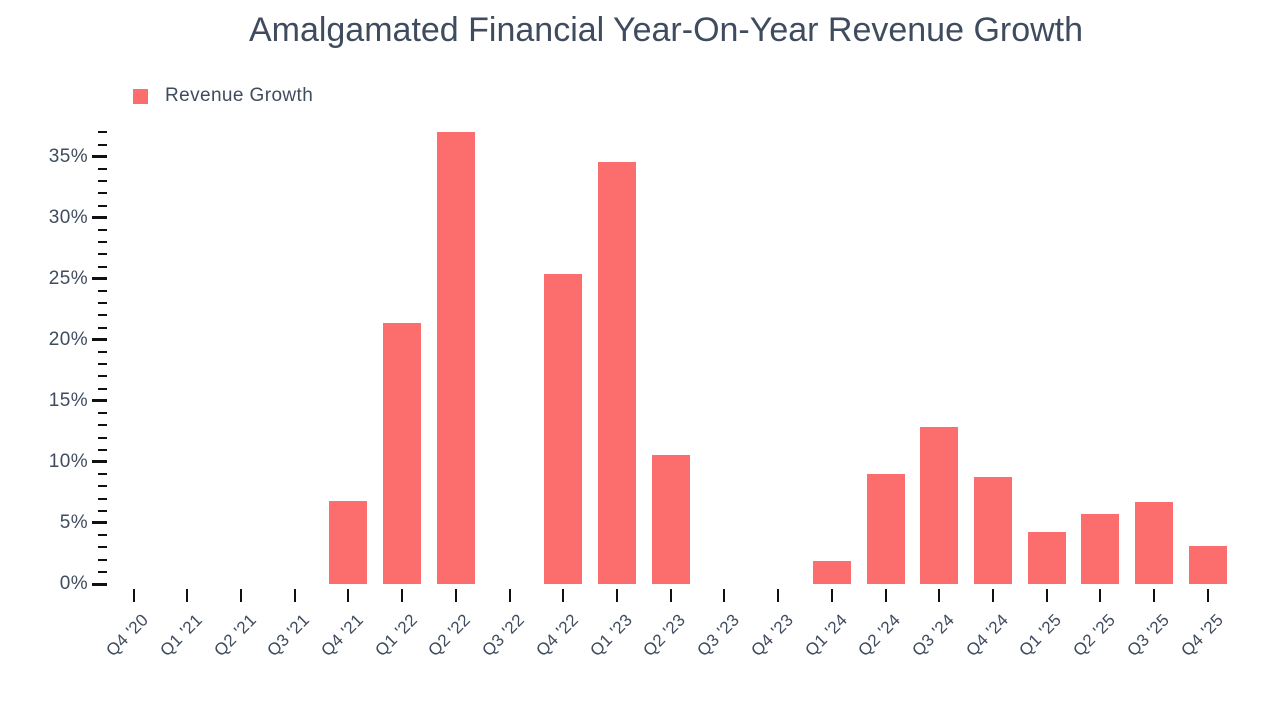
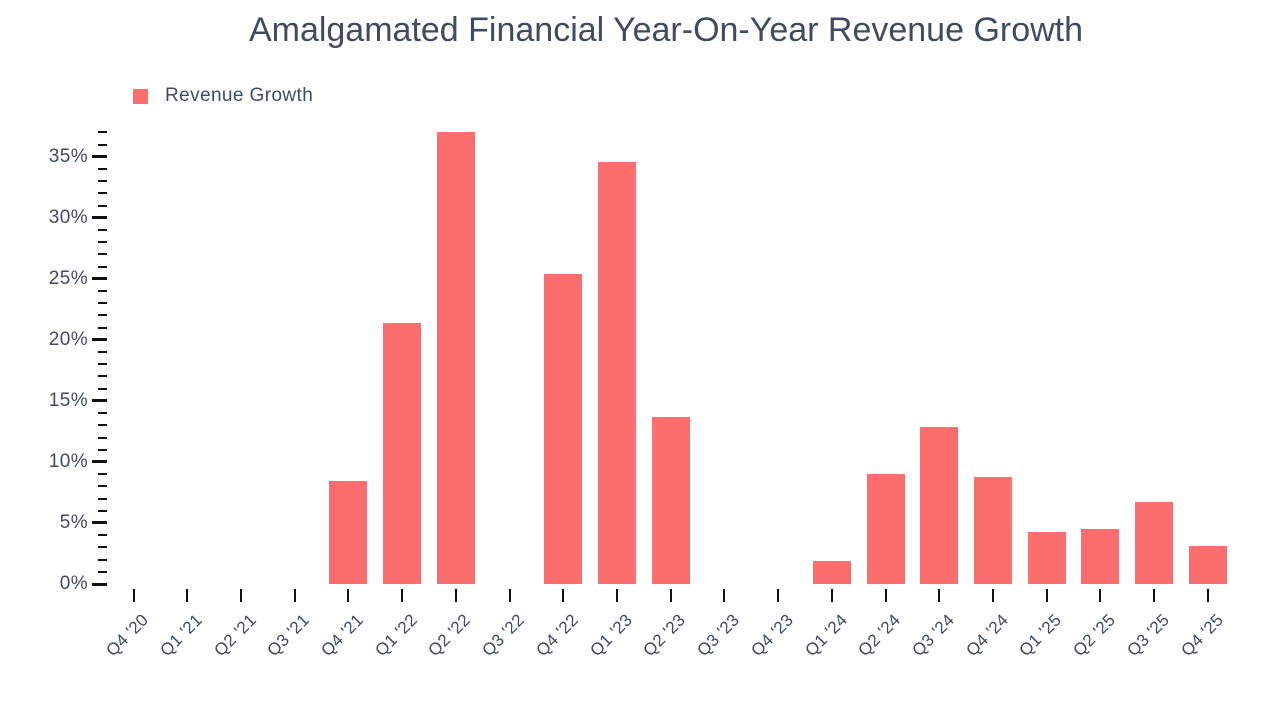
Q4 '21: 6.8% -> 8.4%
Q2 '23: 10.6% -> 13.7%
Q2 '25: 5.7% -> 4.5%
